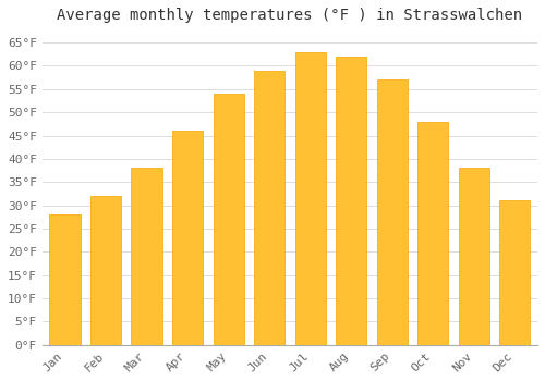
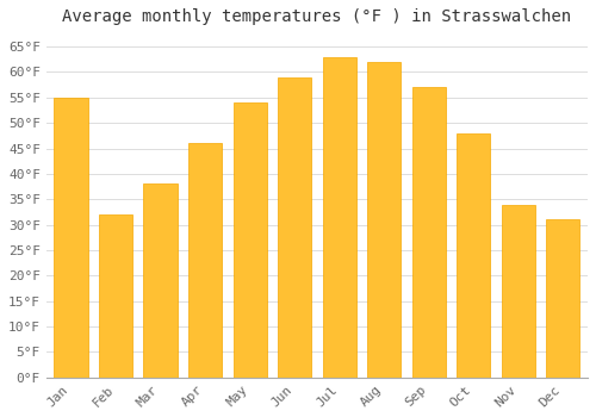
Jan: 28°F -> 55°F
Nov: 38°F -> 34°F
